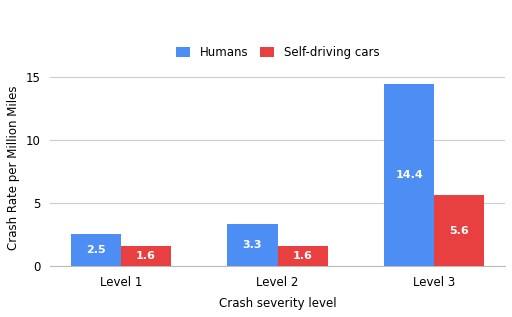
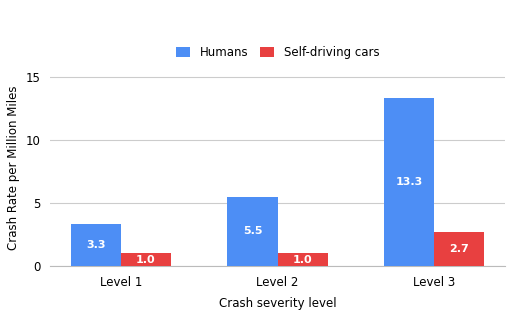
Humans/Level 1: 2.5 -> 3.3
Self-driving cars/Level 1: 1.6 -> 1.0
Humans/Level 2: 3.3 -> 5.5
Self-driving cars/Level 2: 1.6 -> 1.0
Humans/Level 3: 14.4 -> 13.3
Self-driving cars/Level 3: 5.6 -> 2.7
